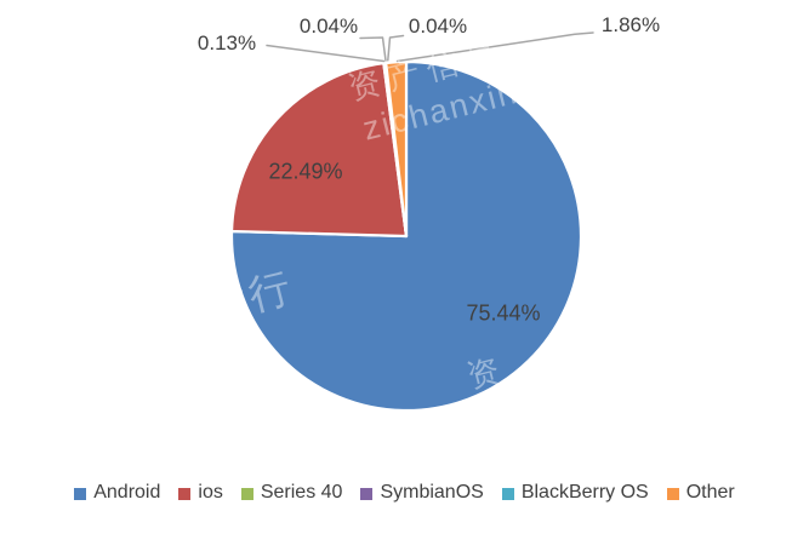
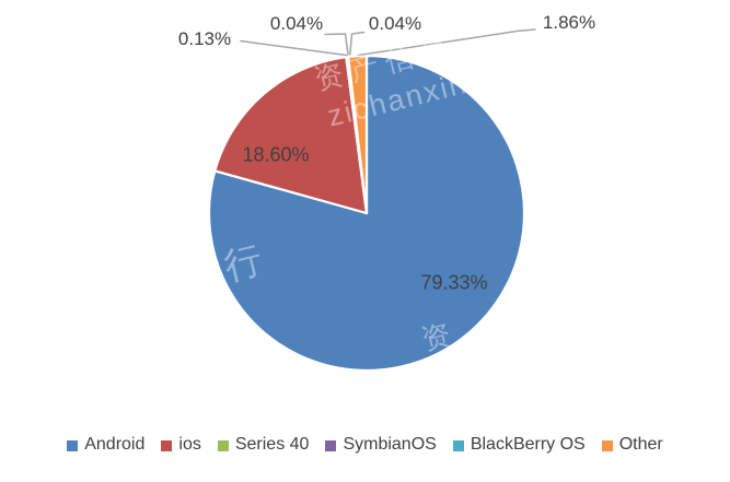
Android: 75.44% -> 79.33%
ios: 22.49% -> 18.60%
